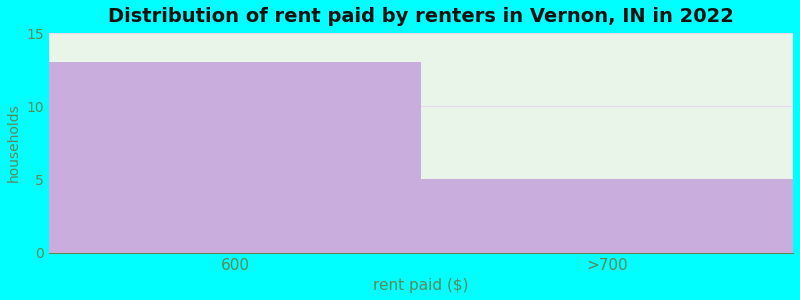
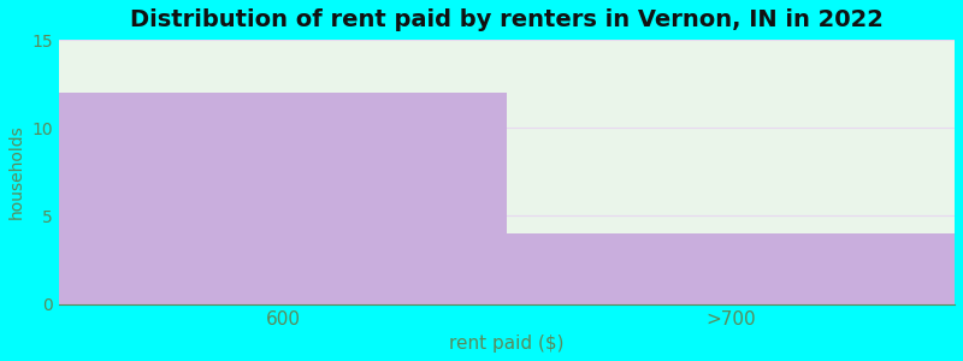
600: 13 -> 12
>700: 5 -> 4
